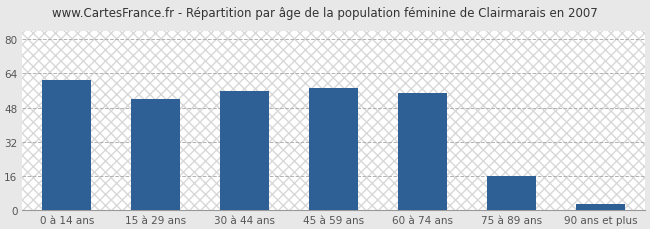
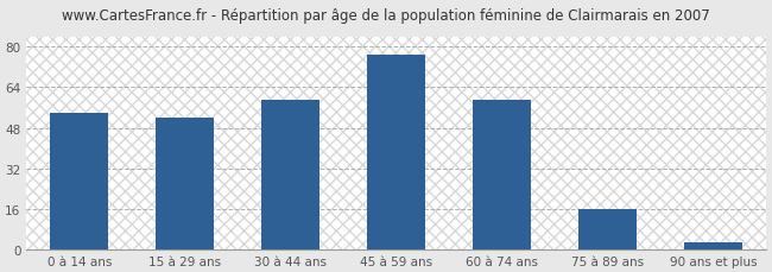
0 à 14 ans: 61 -> 54
30 à 44 ans: 56 -> 59
45 à 59 ans: 57 -> 77
60 à 74 ans: 55 -> 59
